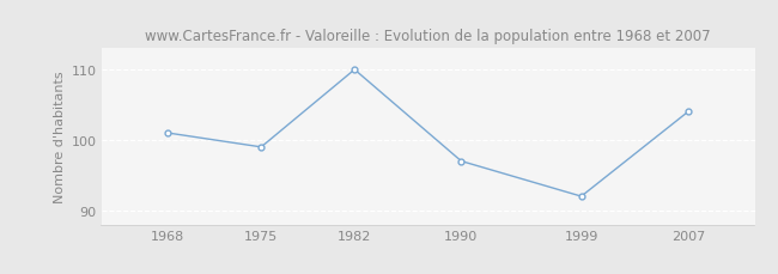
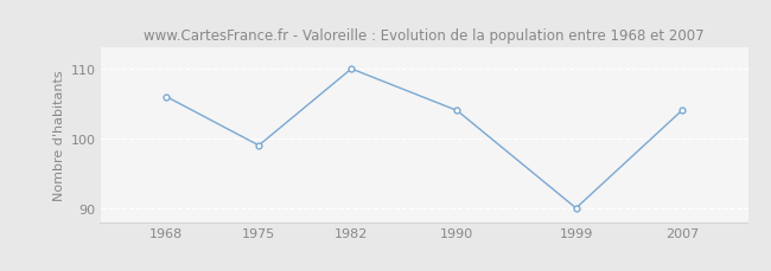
1968: 101 -> 106
1990: 97 -> 104
1999: 92 -> 90
